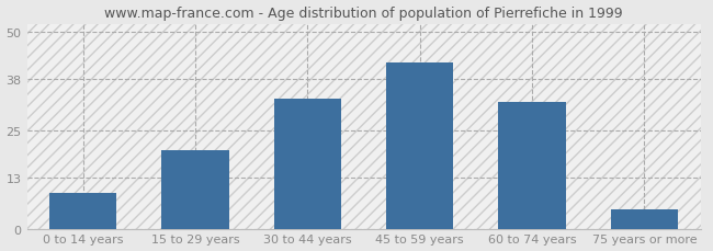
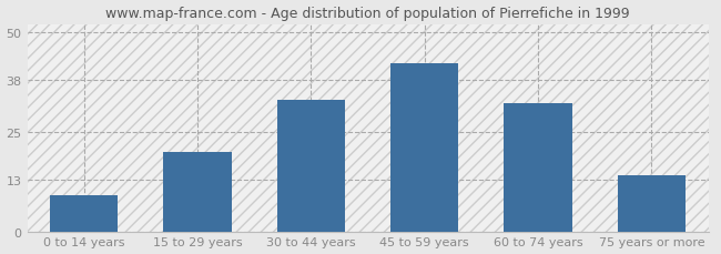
75 years or more: 5 -> 14
